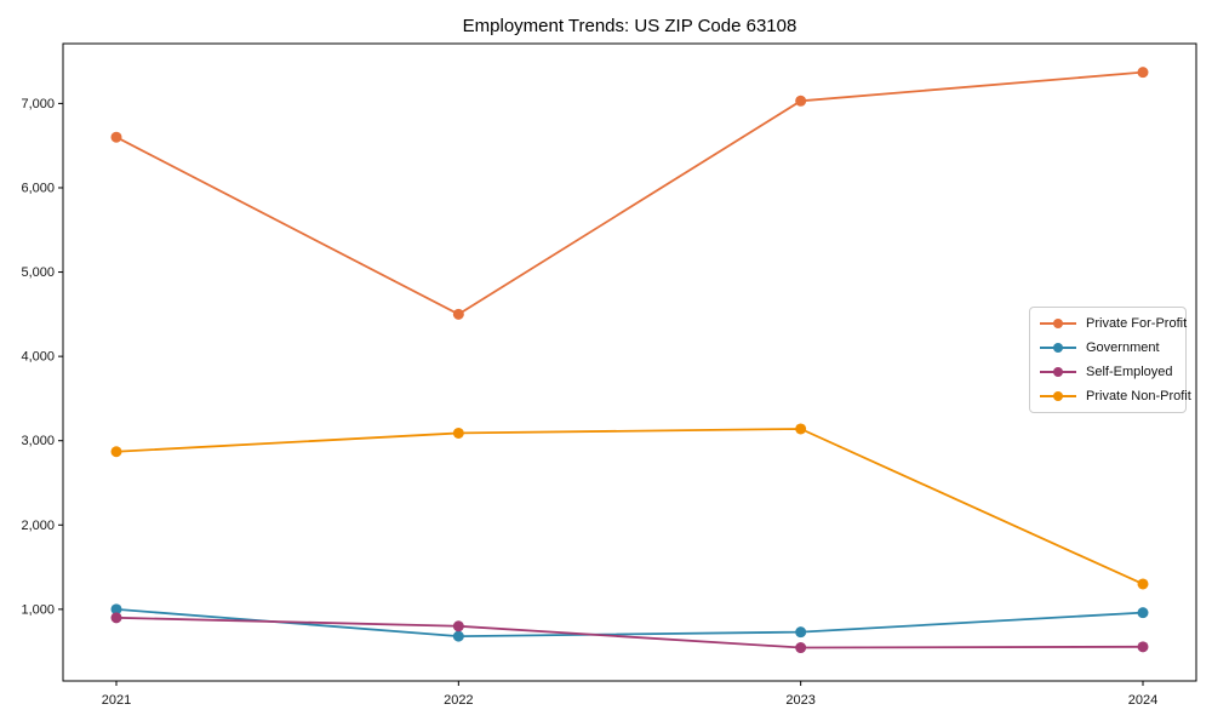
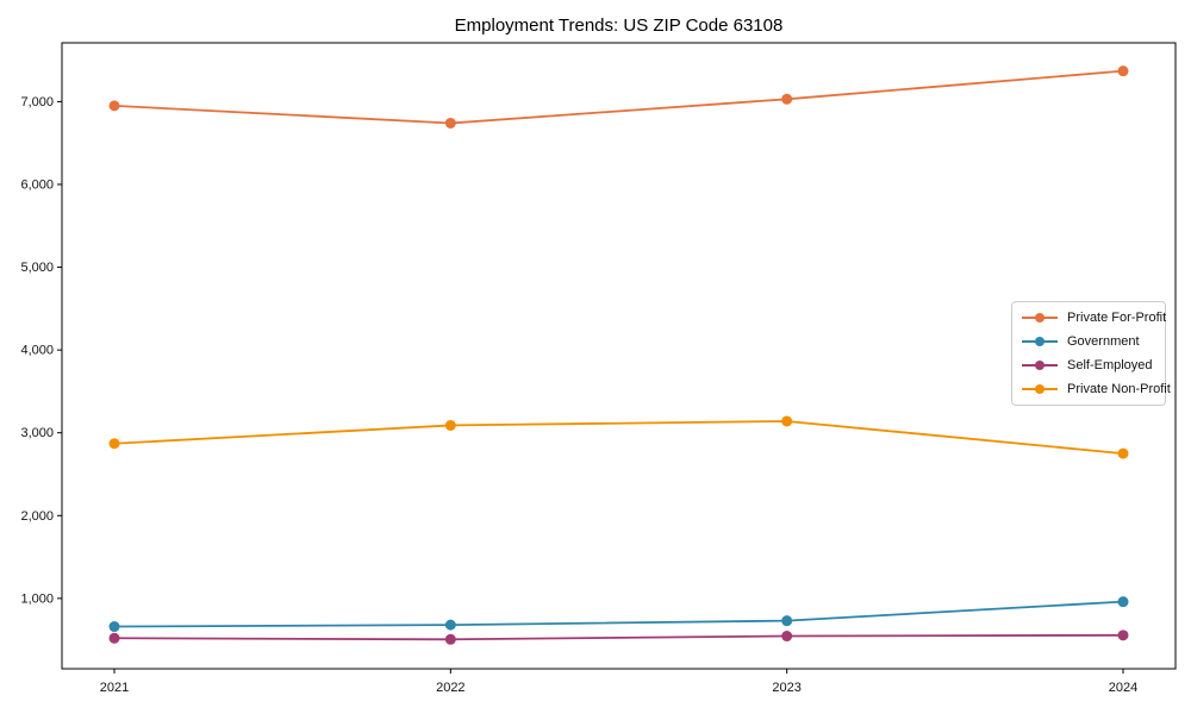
Private For-Profit/2021: 6600 -> 7000
Government/2021: 1000 -> 700
Self-Employed/2021: 900 -> 500
Private For-Profit/2022: 4500 -> 6700
Self-Employed/2022: 800 -> 500
Private Non-Profit/2024: 1300 -> 2800
